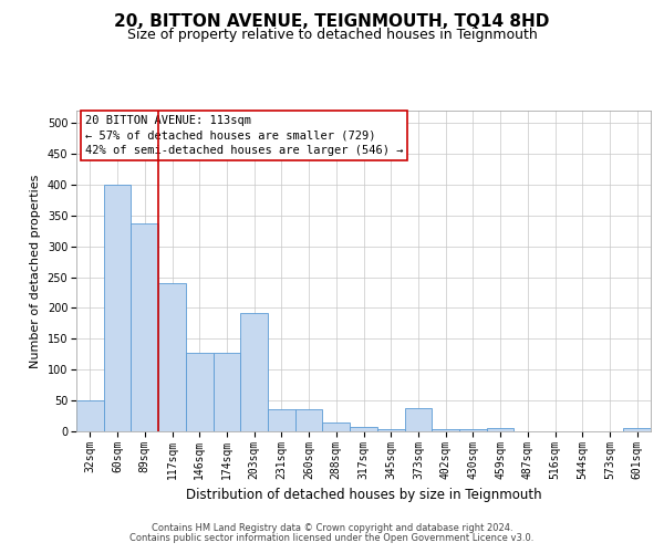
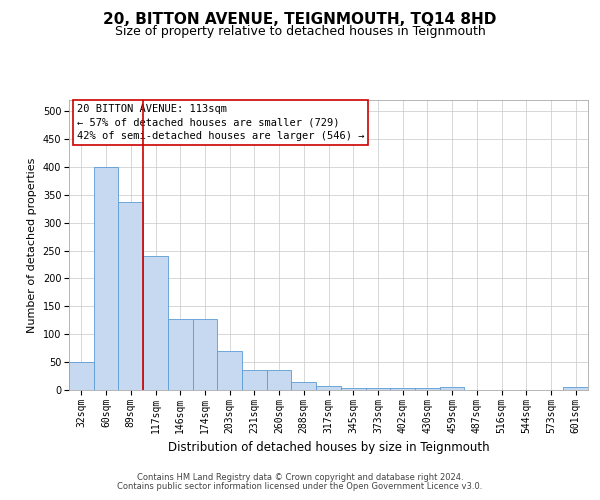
203sqm: 192 -> 70
373sqm: 38 -> 3
